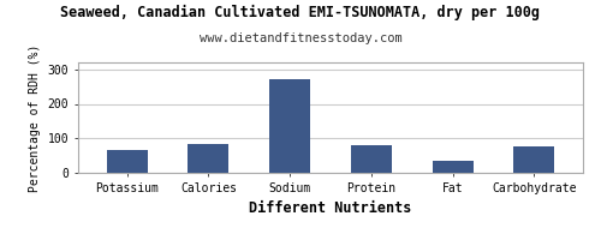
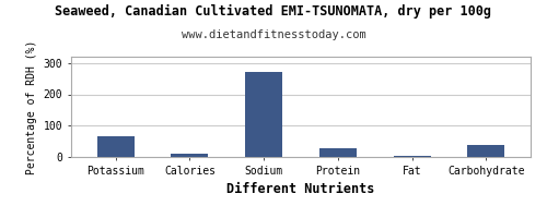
Calories: 85 -> 12
Protein: 80 -> 28
Fat: 35 -> 3
Carbohydrate: 75 -> 38
